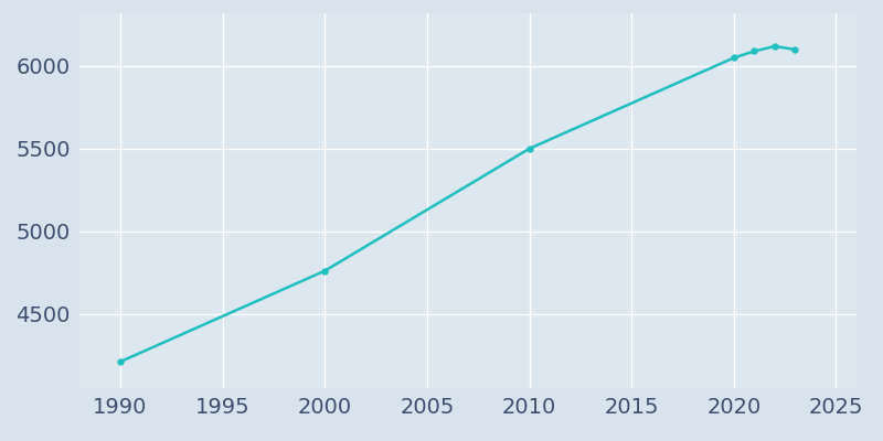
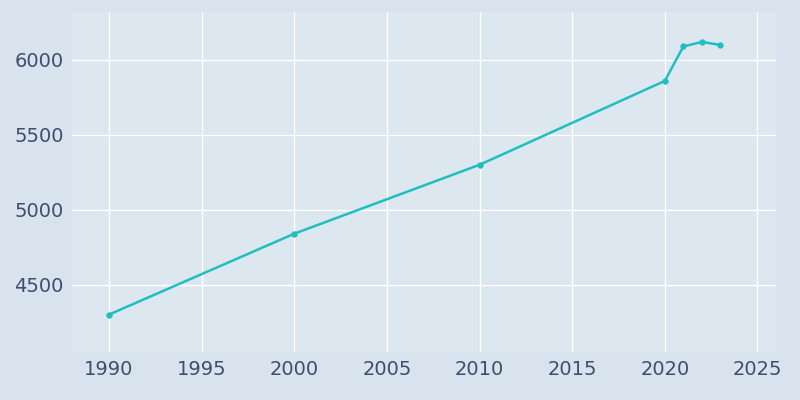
1990: 4210 -> 4300
2000: 4760 -> 4840
2010: 5500 -> 5300
2020: 6050 -> 5860
